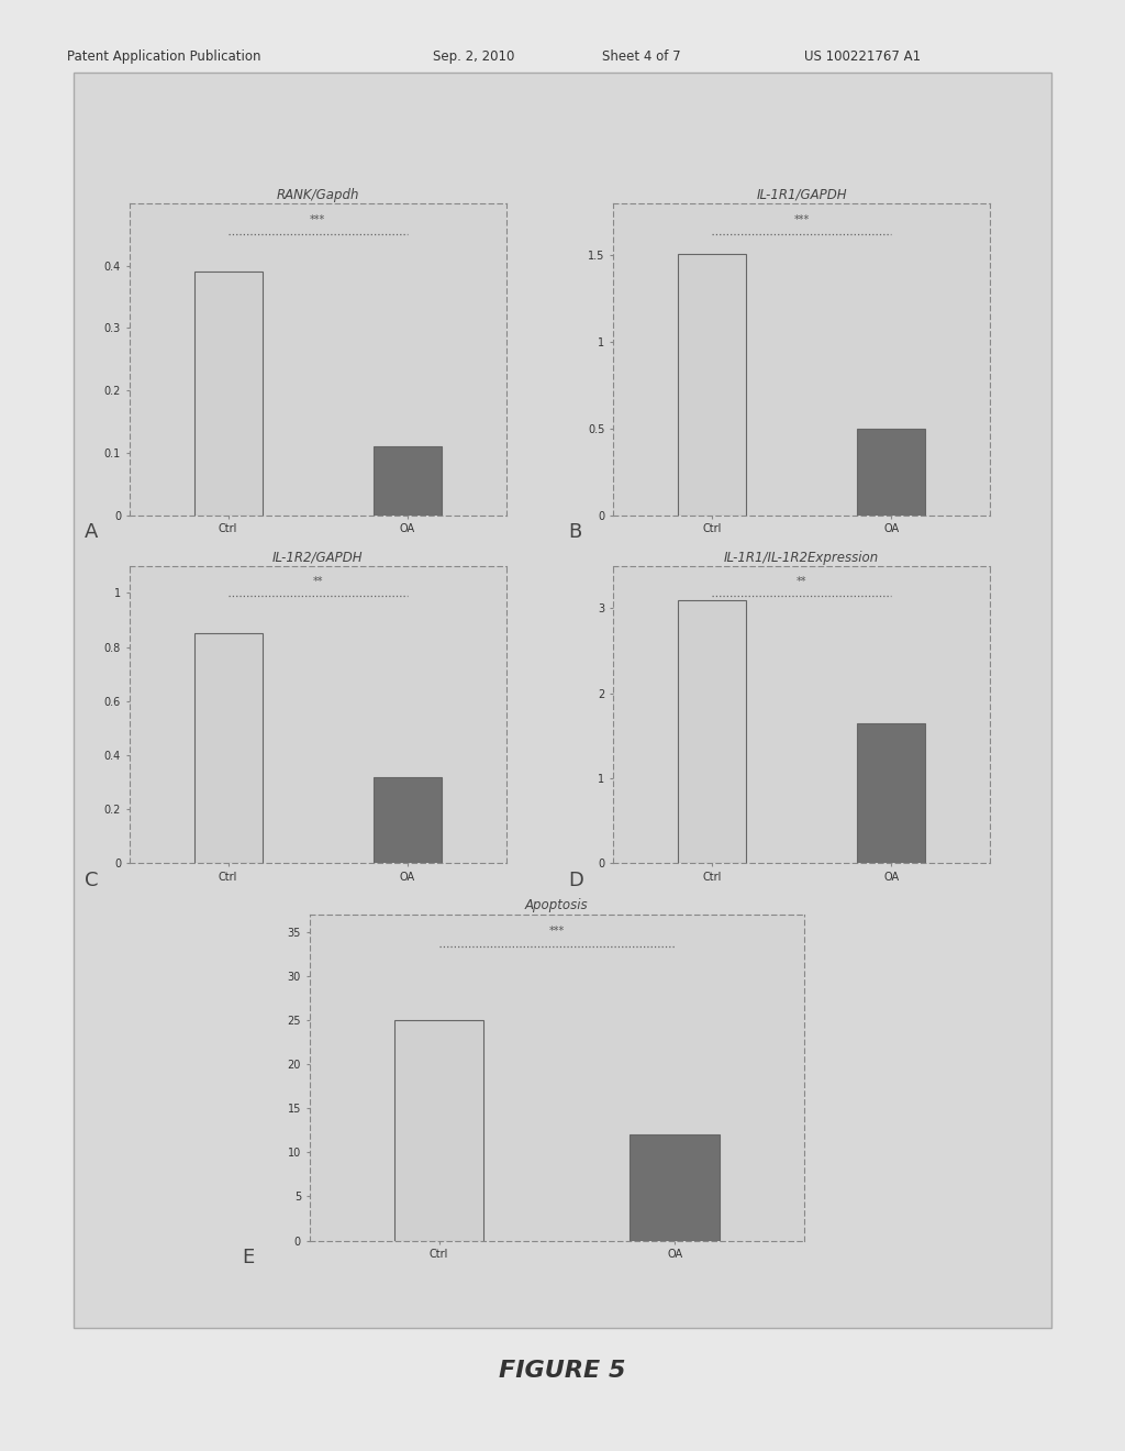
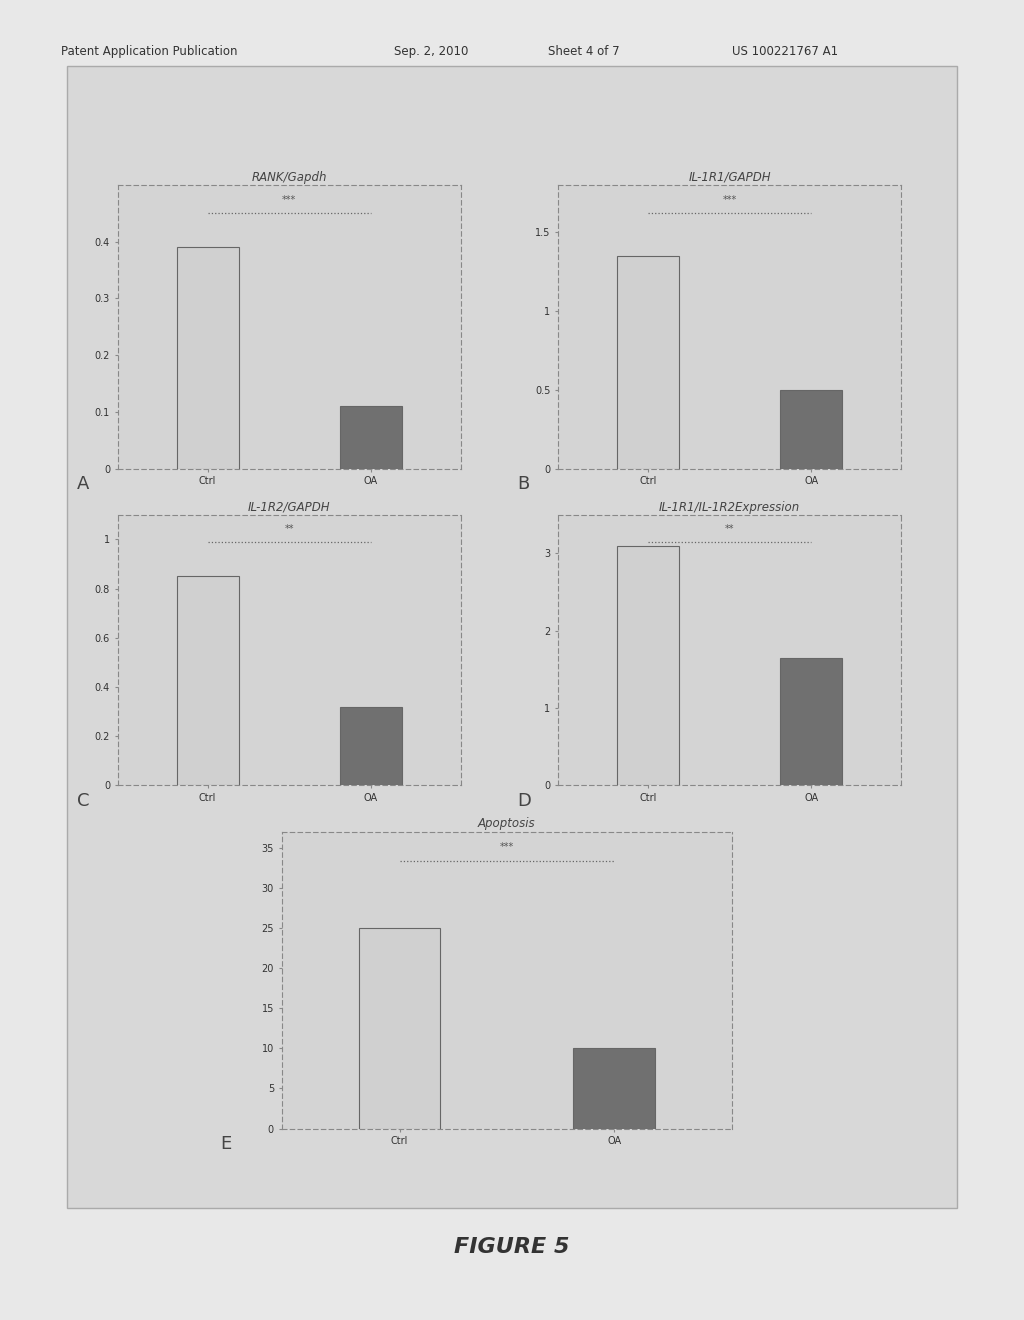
IL-1R1/GAPDH/Ctrl: 1.51 -> 1.35
Apoptosis/OA: 12 -> 10
